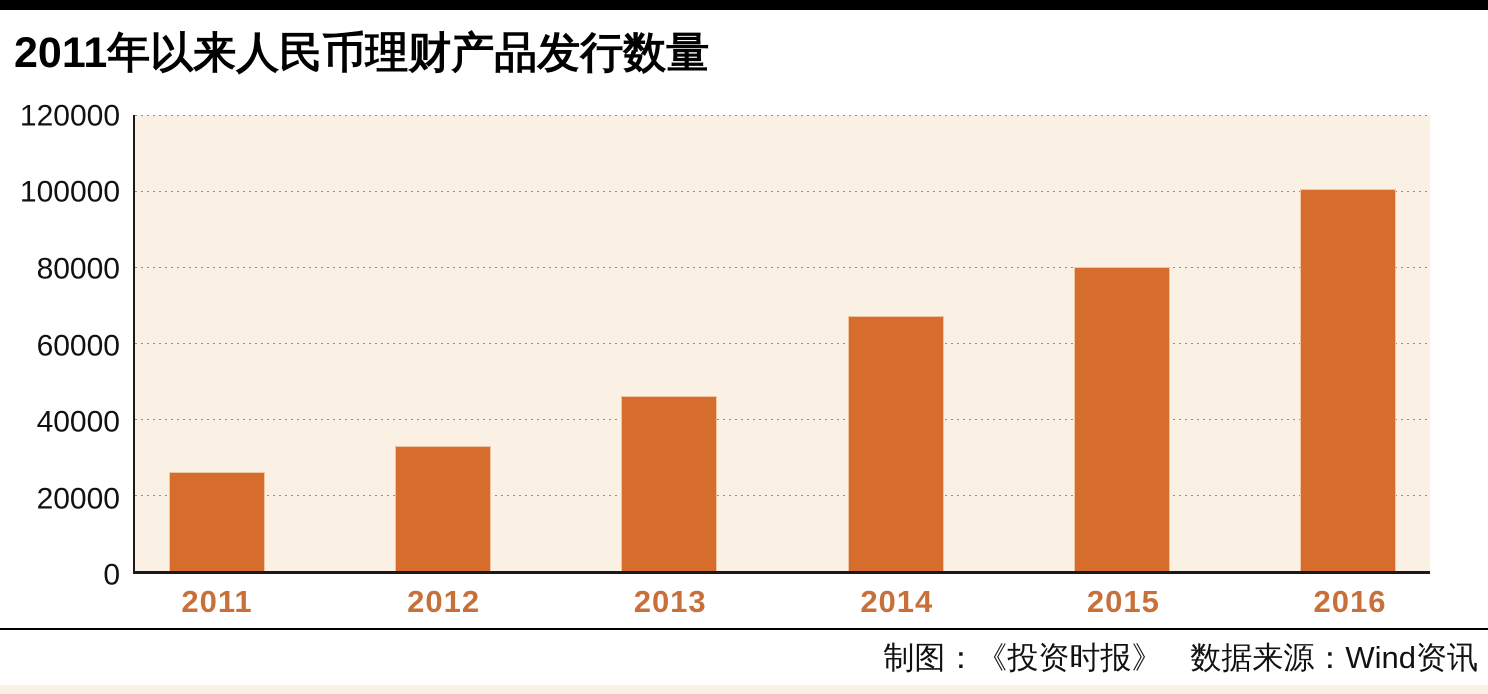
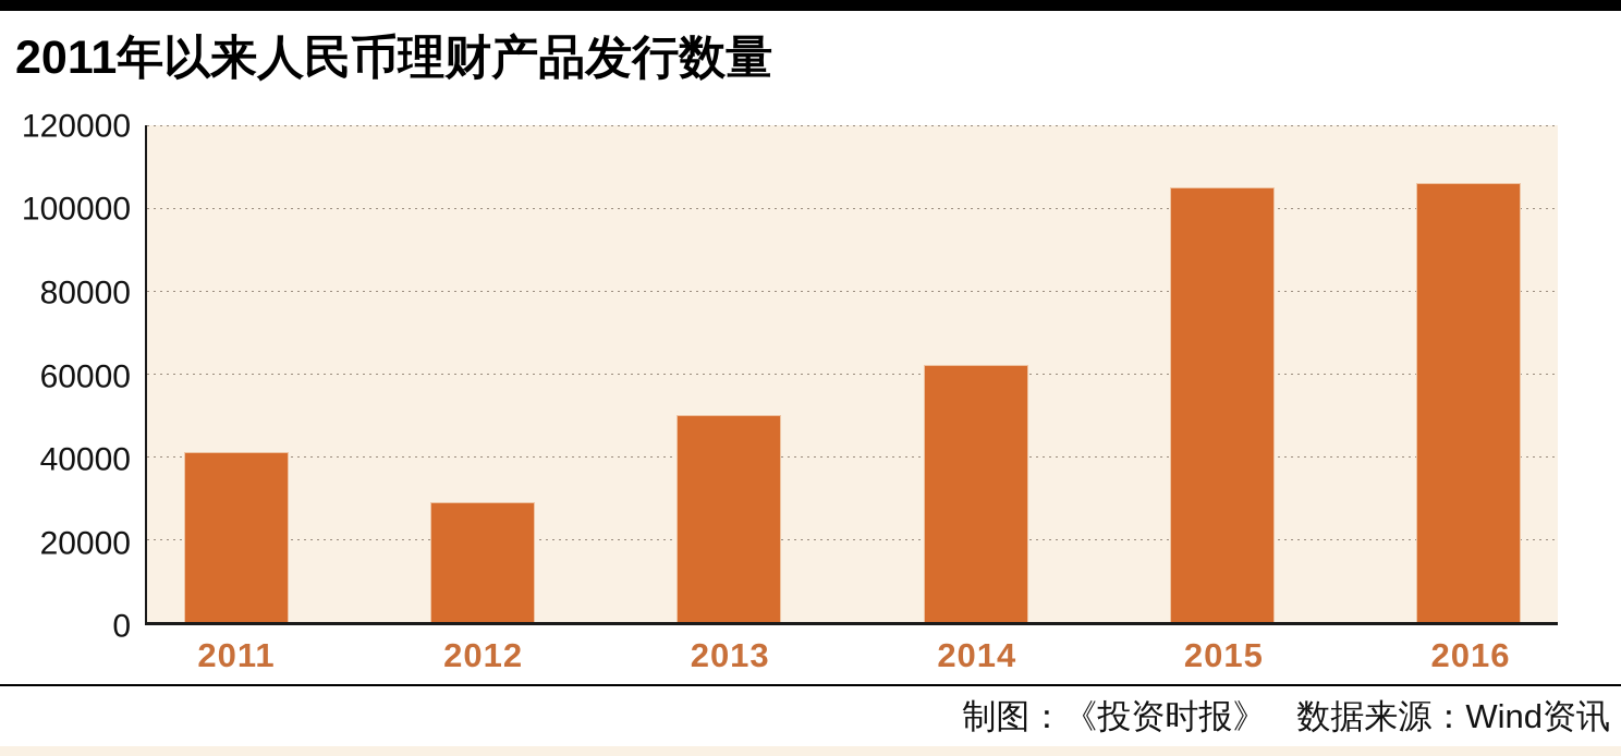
2011: 26000 -> 41000
2012: 33000 -> 29000
2013: 46000 -> 50000
2014: 67000 -> 62000
2015: 80000 -> 105000
2016: 100000 -> 106000
